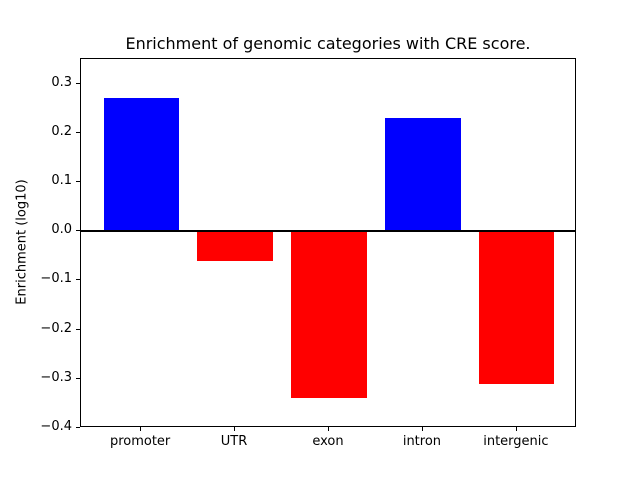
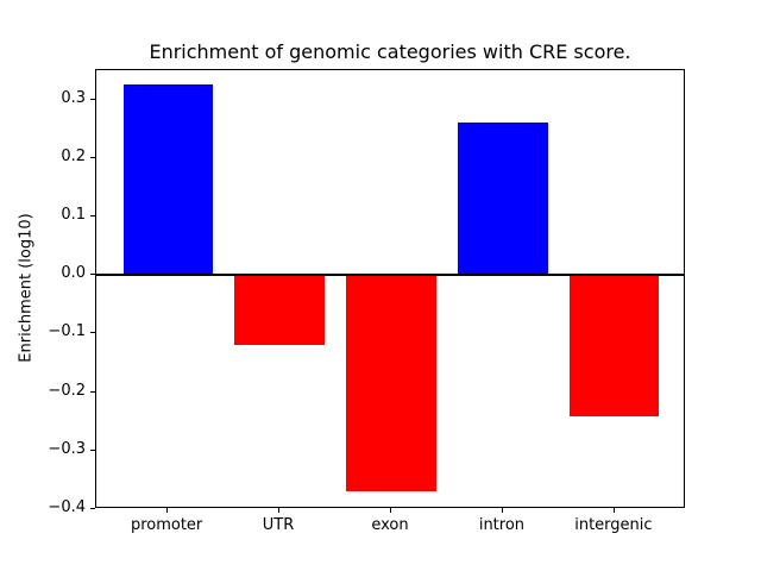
promoter: 0.27 -> 0.33
UTR: -0.06 -> -0.12
exon: -0.34 -> -0.37
intron: 0.23 -> 0.26
intergenic: -0.31 -> -0.24
